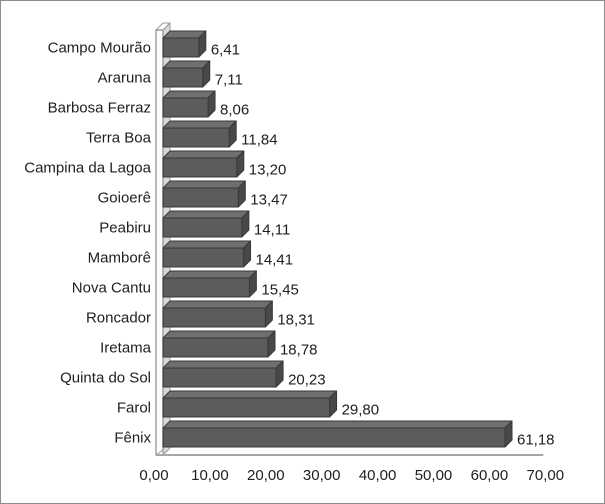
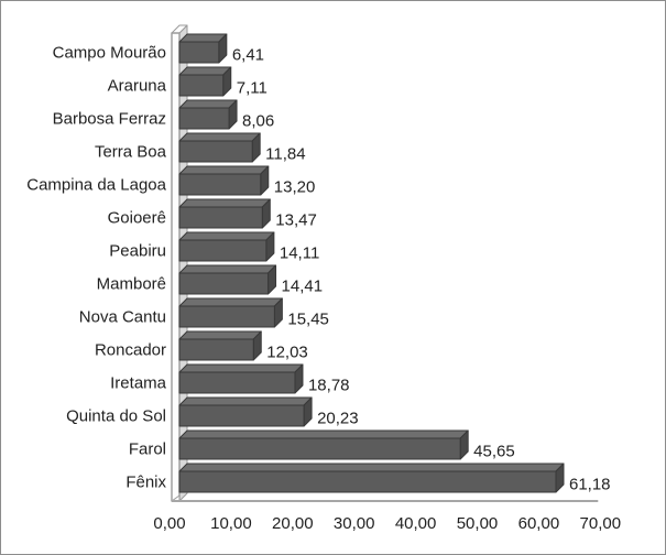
Roncador: 18,31 -> 12,03
Farol: 29,80 -> 45,65
